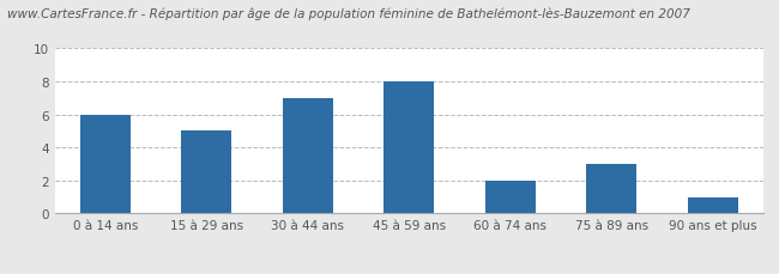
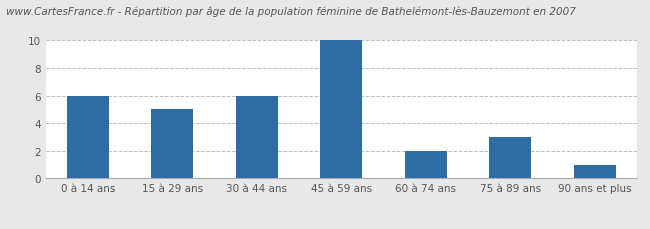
30 à 44 ans: 7 -> 6
45 à 59 ans: 8 -> 10
